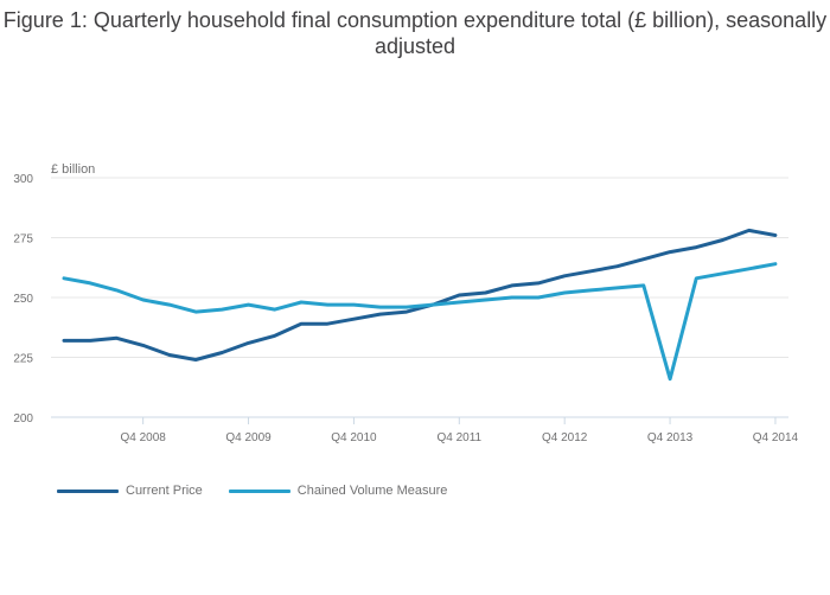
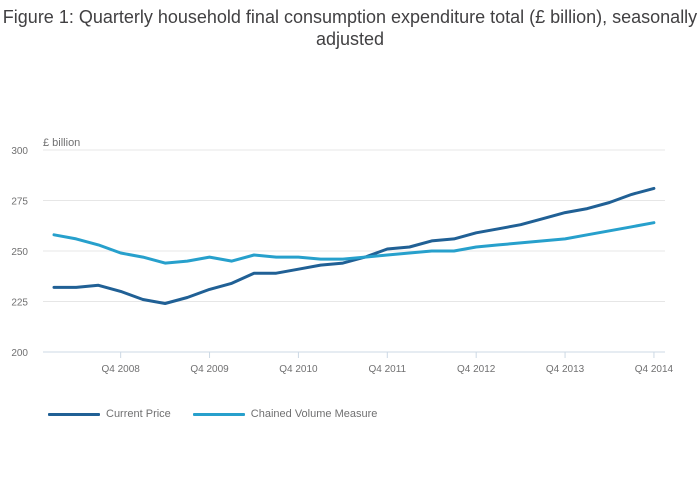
Chained Volume Measure/Q4 2013: 216 -> 256
Current Price/Q4 2014: 276 -> 281
